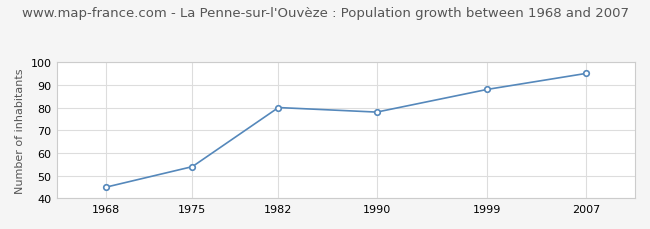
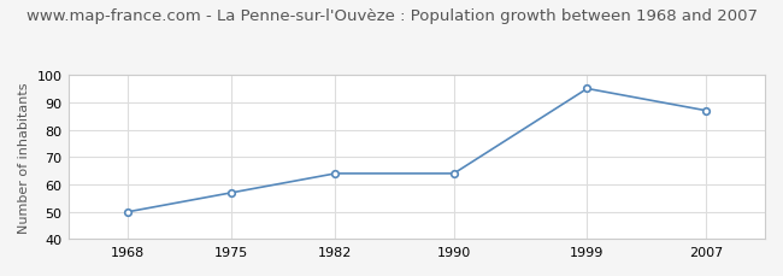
1968: 45 -> 50
1975: 54 -> 57
1982: 80 -> 64
1990: 78 -> 64
1999: 88 -> 95
2007: 95 -> 87
